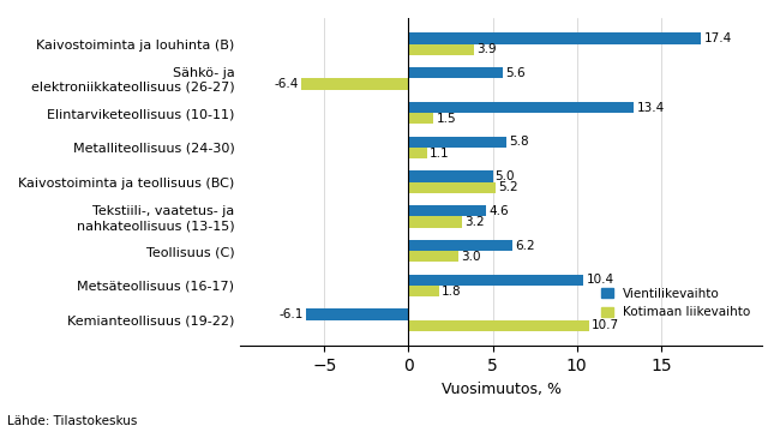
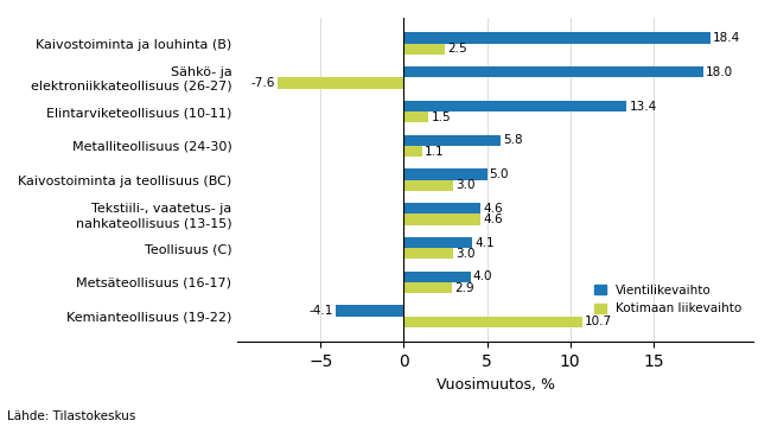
Vientilikevaihto/Kaivostoiminta ja louhinta (B): 17.4 -> 18.4
Kotimaan liikevaihto/Kaivostoiminta ja louhinta (B): 3.9 -> 2.5
Vientilikevaihto/Sähkö- ja elektroniikkateollisuus (26-27): 5.6 -> 18.0
Kotimaan liikevaihto/Sähkö- ja elektroniikkateollisuus (26-27): -6.4 -> -7.6
Kotimaan liikevaihto/Kaivostoiminta ja teollisuus (BC): 5.2 -> 3.0
Kotimaan liikevaihto/Tekstiili-, vaatetus- ja nahkateollisuus (13-15): 3.2 -> 4.6
Vientilikevaihto/Teollisuus (C): 6.2 -> 4.1
Vientilikevaihto/Metsäteollisuus (16-17): 10.4 -> 4.0
Kotimaan liikevaihto/Metsäteollisuus (16-17): 1.8 -> 2.9
Vientilikevaihto/Kemianteollisuus (19-22): -6.1 -> -4.1
